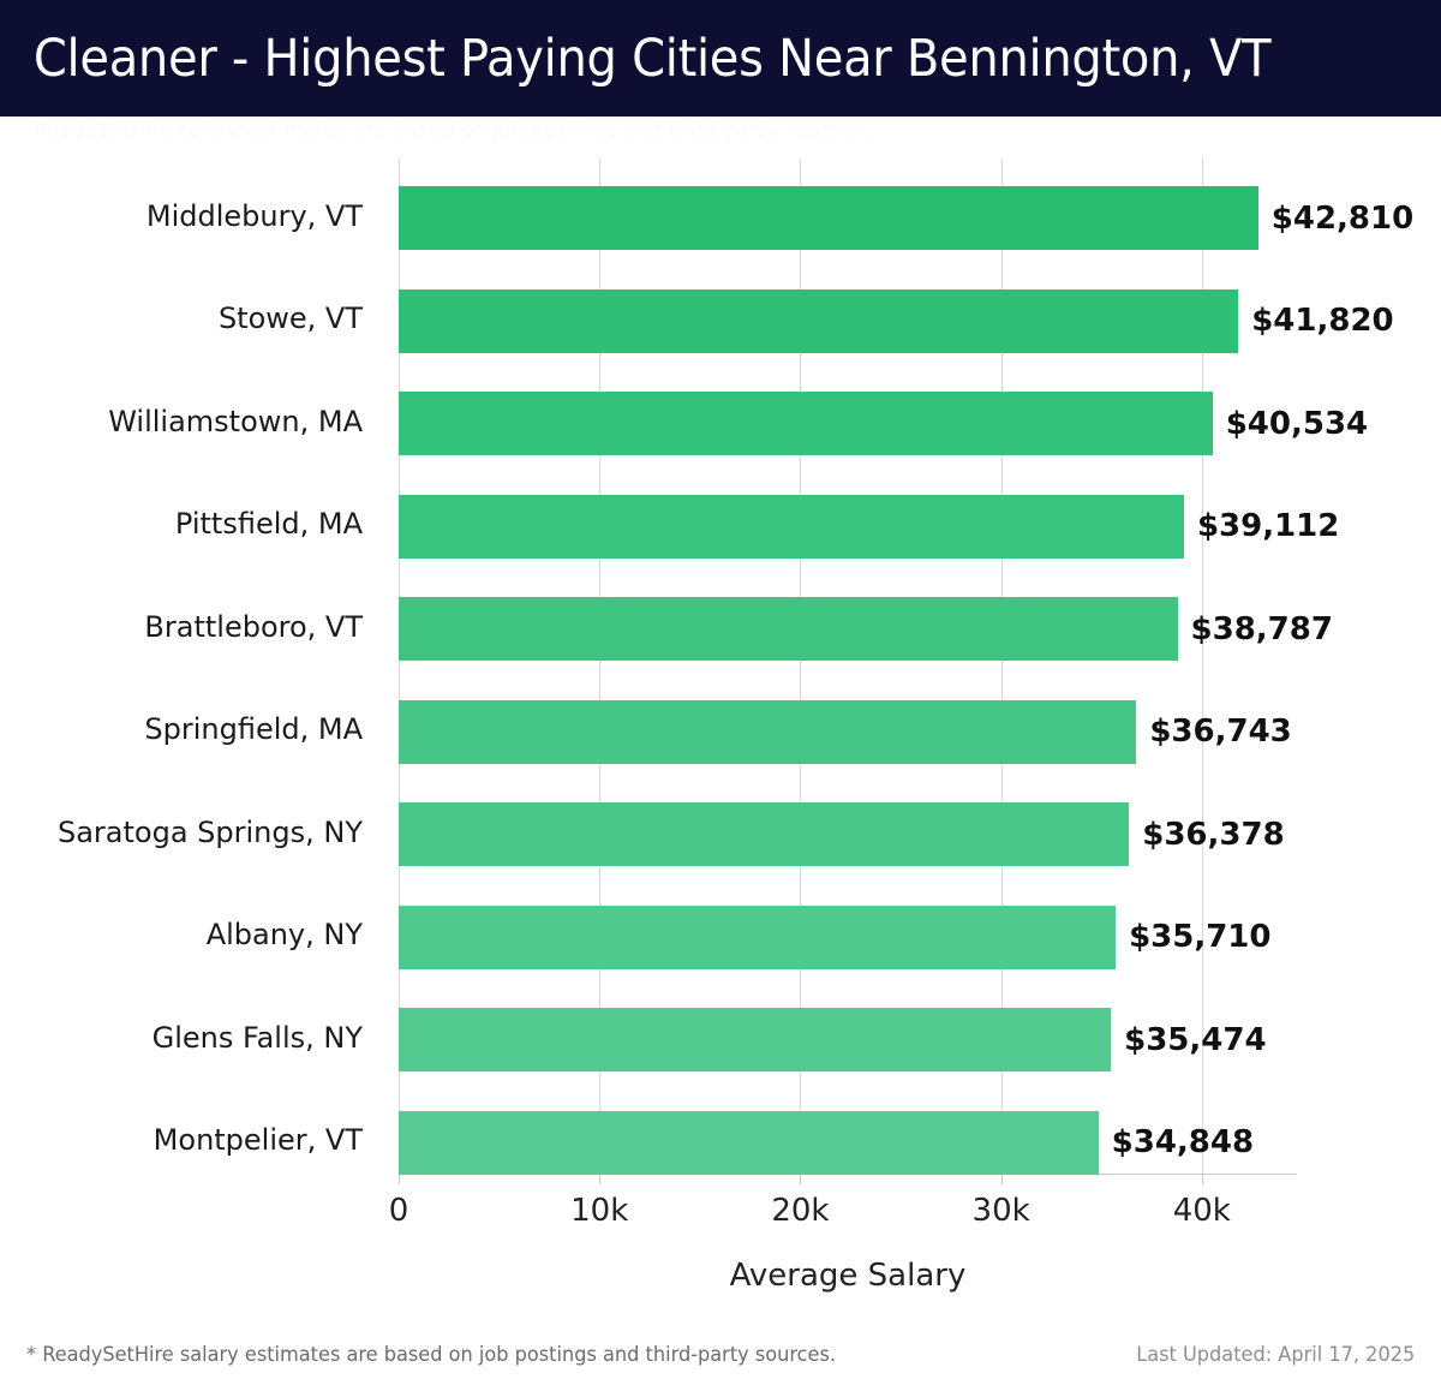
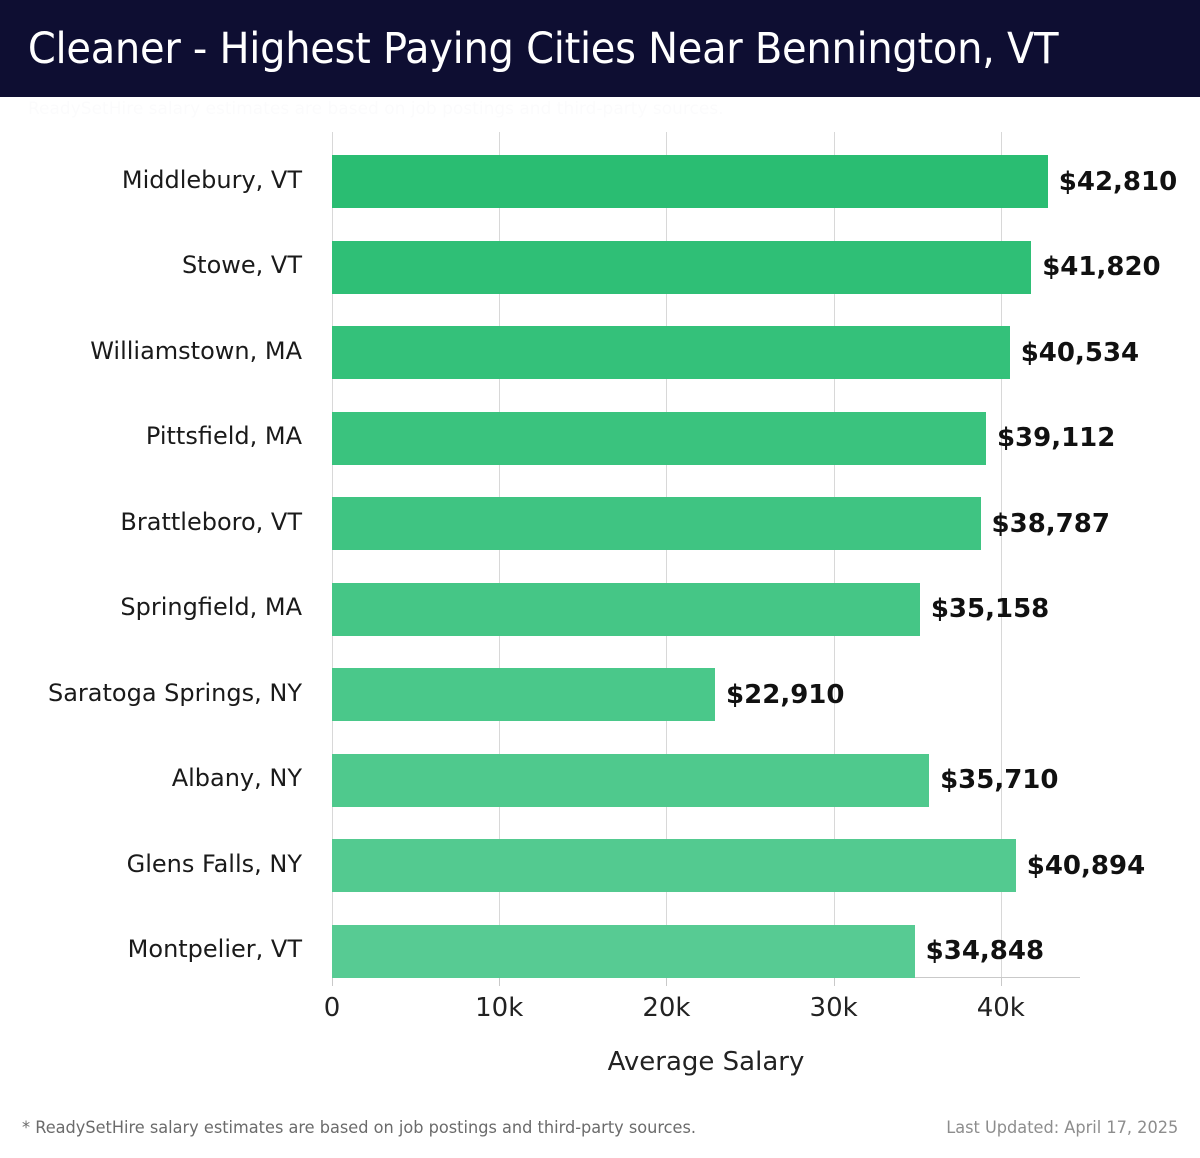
Springfield, MA: $36,743 -> $35,158
Saratoga Springs, NY: $36,378 -> $22,910
Glens Falls, NY: $35,474 -> $40,894
